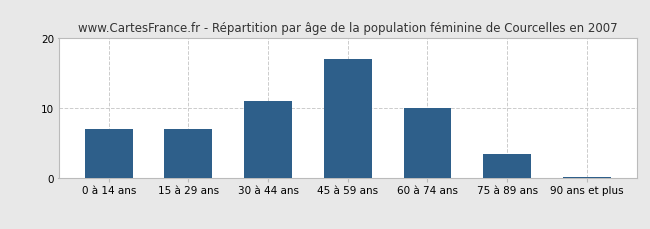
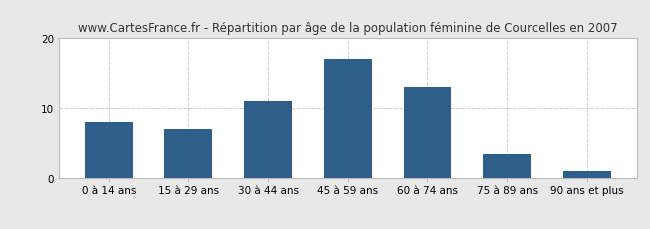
0 à 14 ans: 7.0 -> 8.0
60 à 74 ans: 10.0 -> 13.0
90 ans et plus: 0.2 -> 1.0
